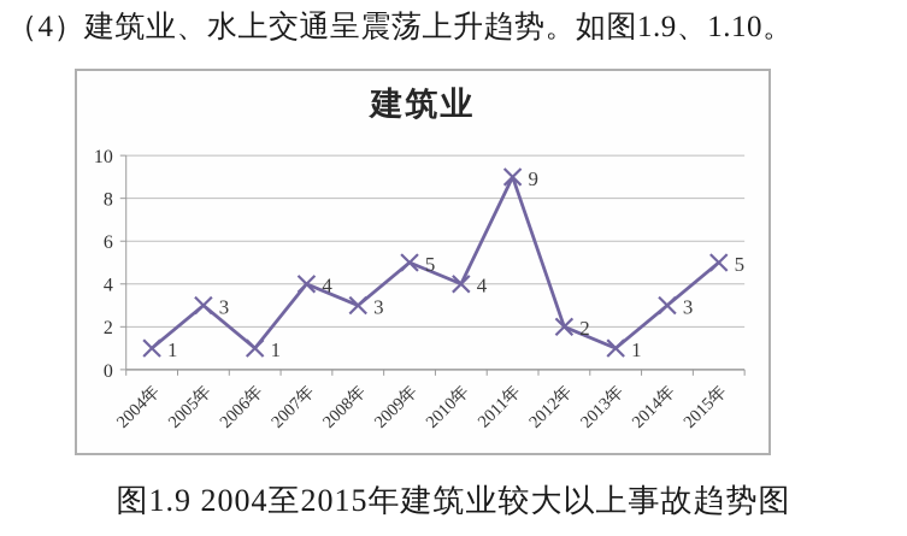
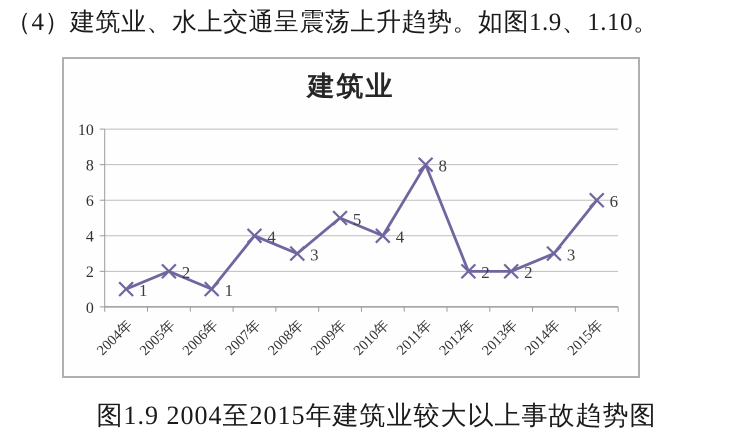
2005年: 3 -> 2
2011年: 9 -> 8
2013年: 1 -> 2
2015年: 5 -> 6
